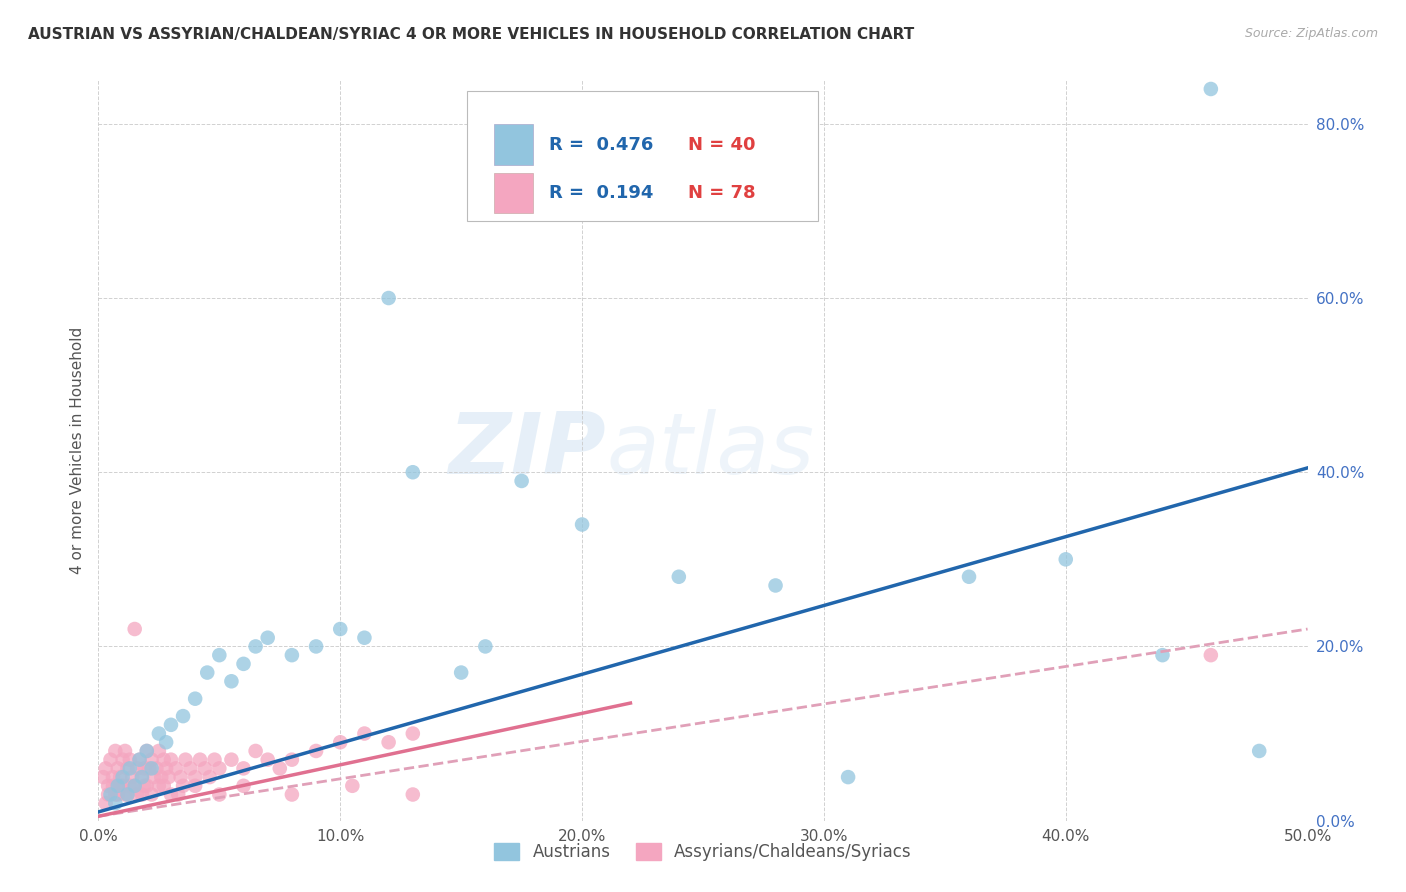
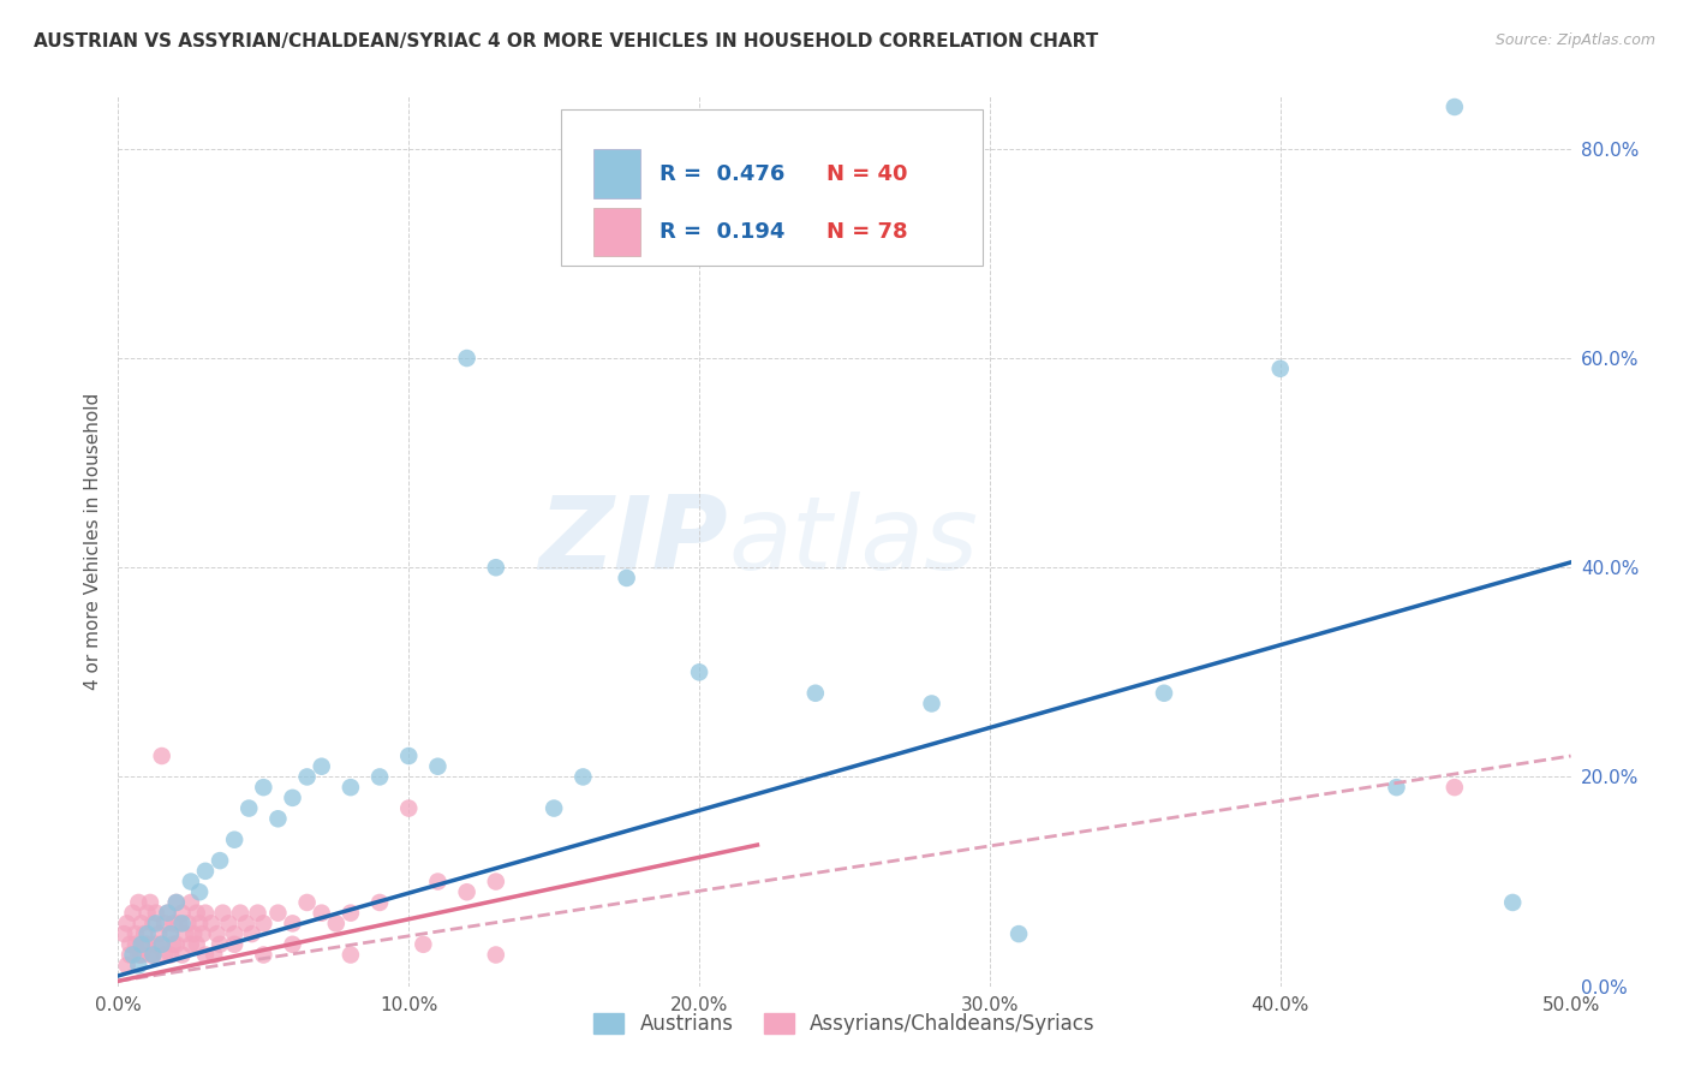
Assyrians/Chaldeans/Syriacs/10.0%: 9% -> 17%
Austrians/20.0%: 34% -> 30%
Austrians/40.0%: 30% -> 59%
